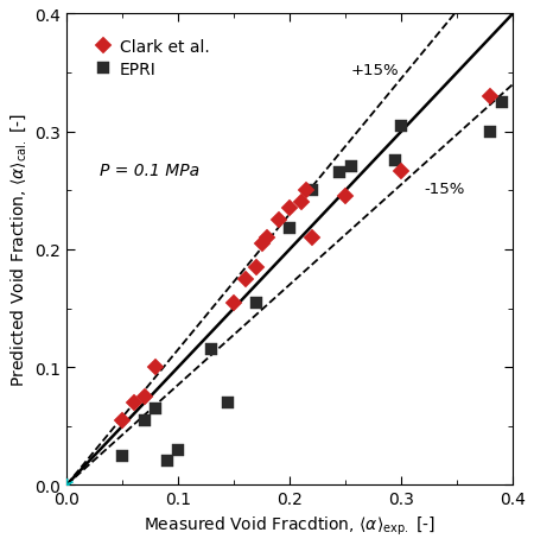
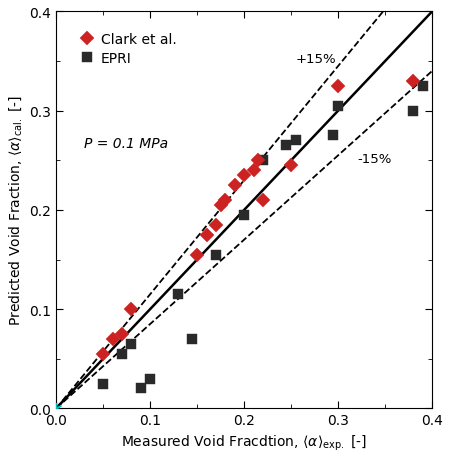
EPRI/0.2: 0.218 -> 0.195
Clark et al./0.3: 0.266 -> 0.325
